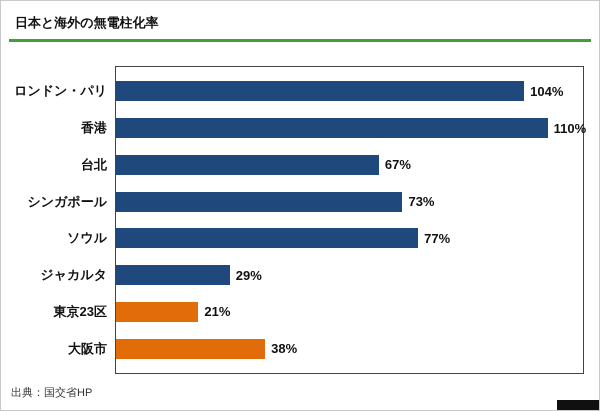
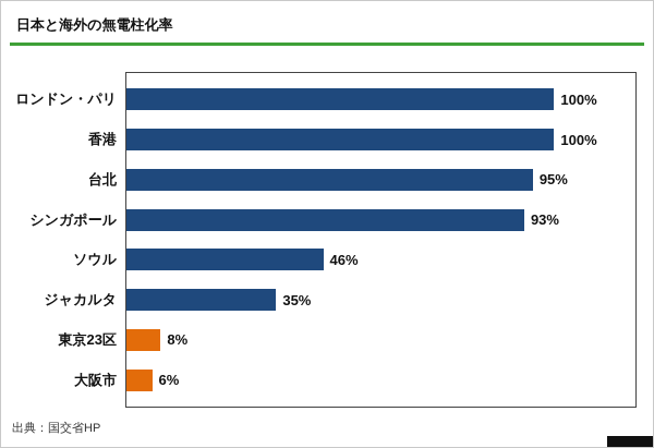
ロンドン・パリ: 104% -> 100%
香港: 110% -> 100%
台北: 67% -> 95%
シンガポール: 73% -> 93%
ソウル: 77% -> 46%
ジャカルタ: 29% -> 35%
東京23区: 21% -> 8%
大阪市: 38% -> 6%
